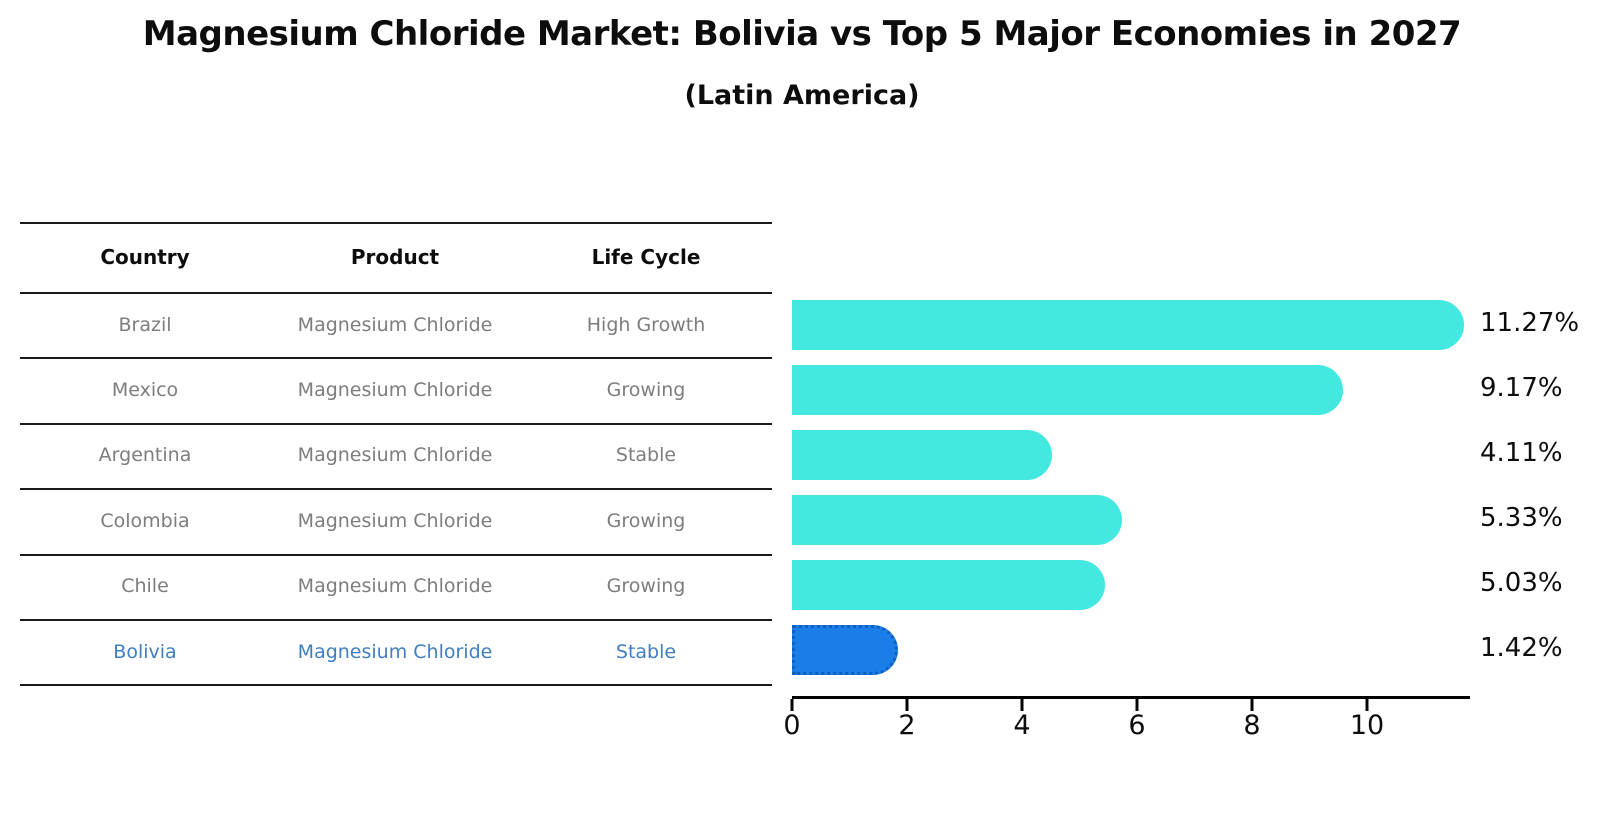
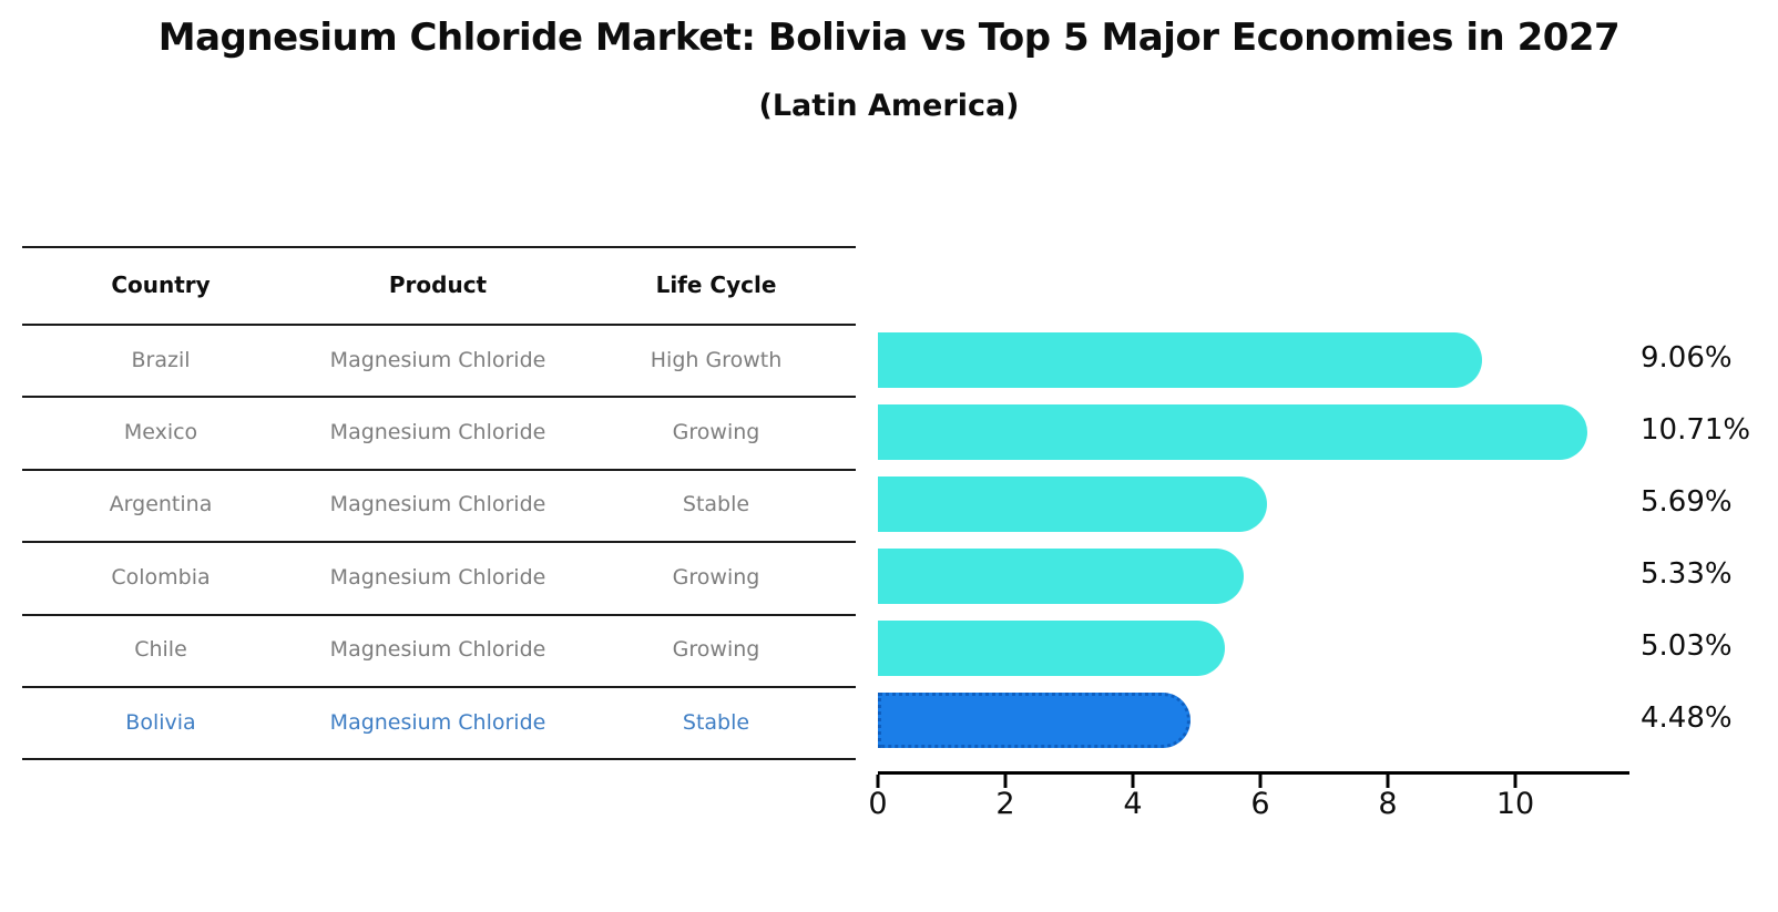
Brazil: 11.27% -> 9.06%
Mexico: 9.17% -> 10.71%
Argentina: 4.11% -> 5.69%
Bolivia: 1.42% -> 4.48%
